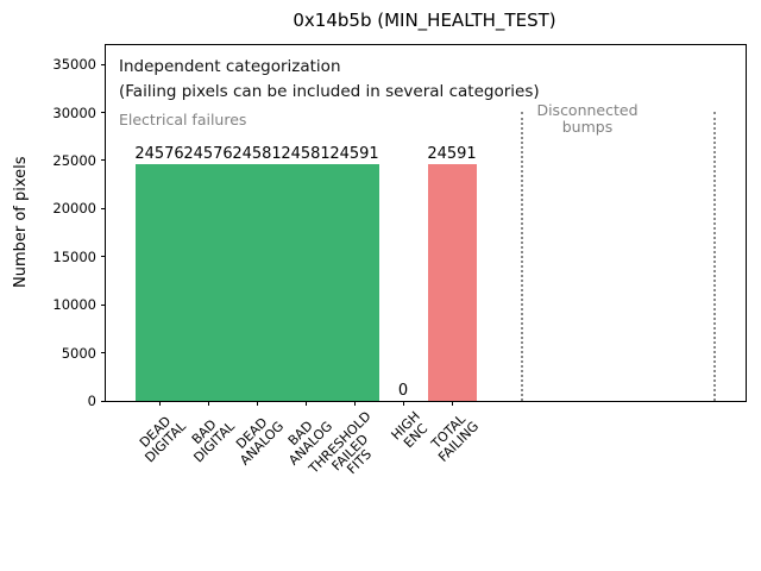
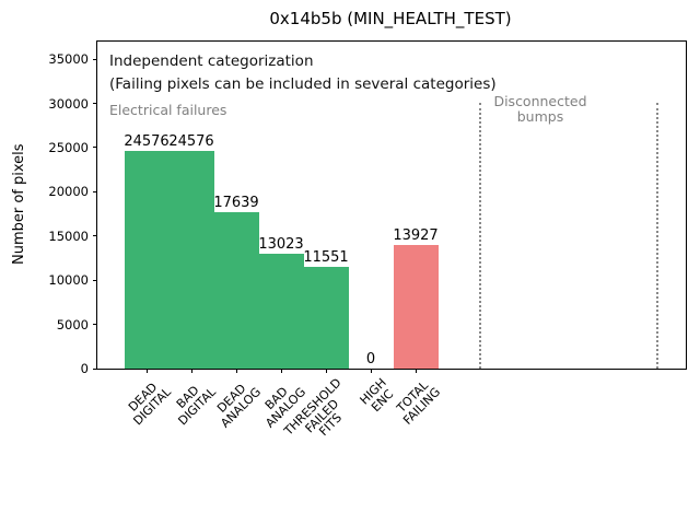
DEAD ANALOG: 24581 -> 17639
BAD ANALOG: 24581 -> 13023
THRESHOLD FAILED FITS: 24591 -> 11551
TOTAL FAILING: 24591 -> 13927
